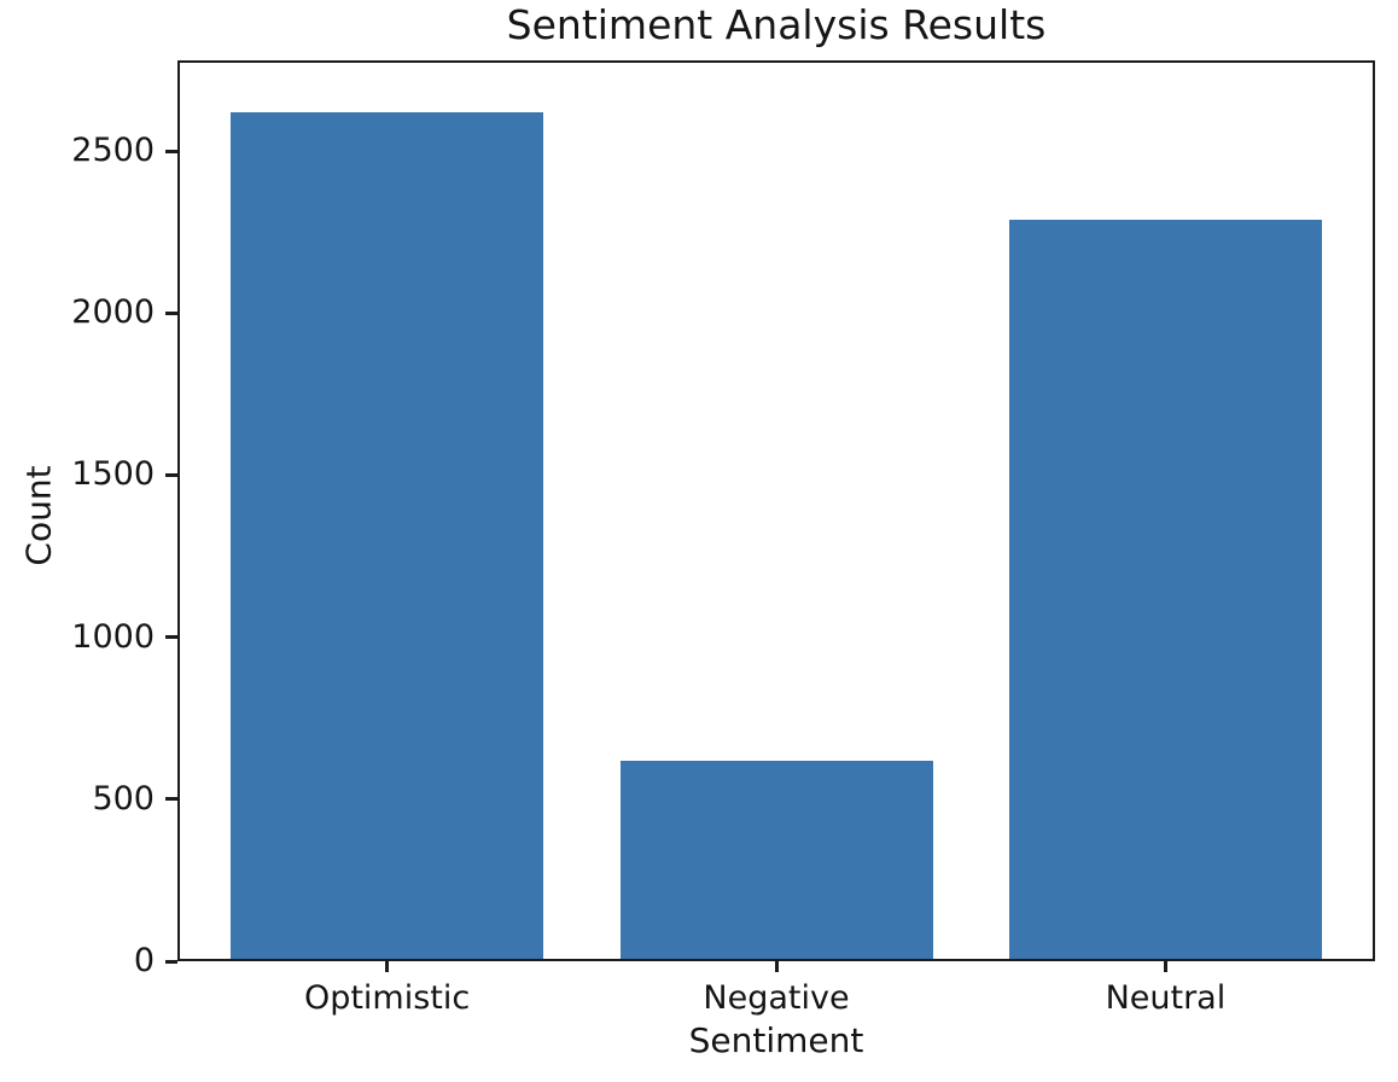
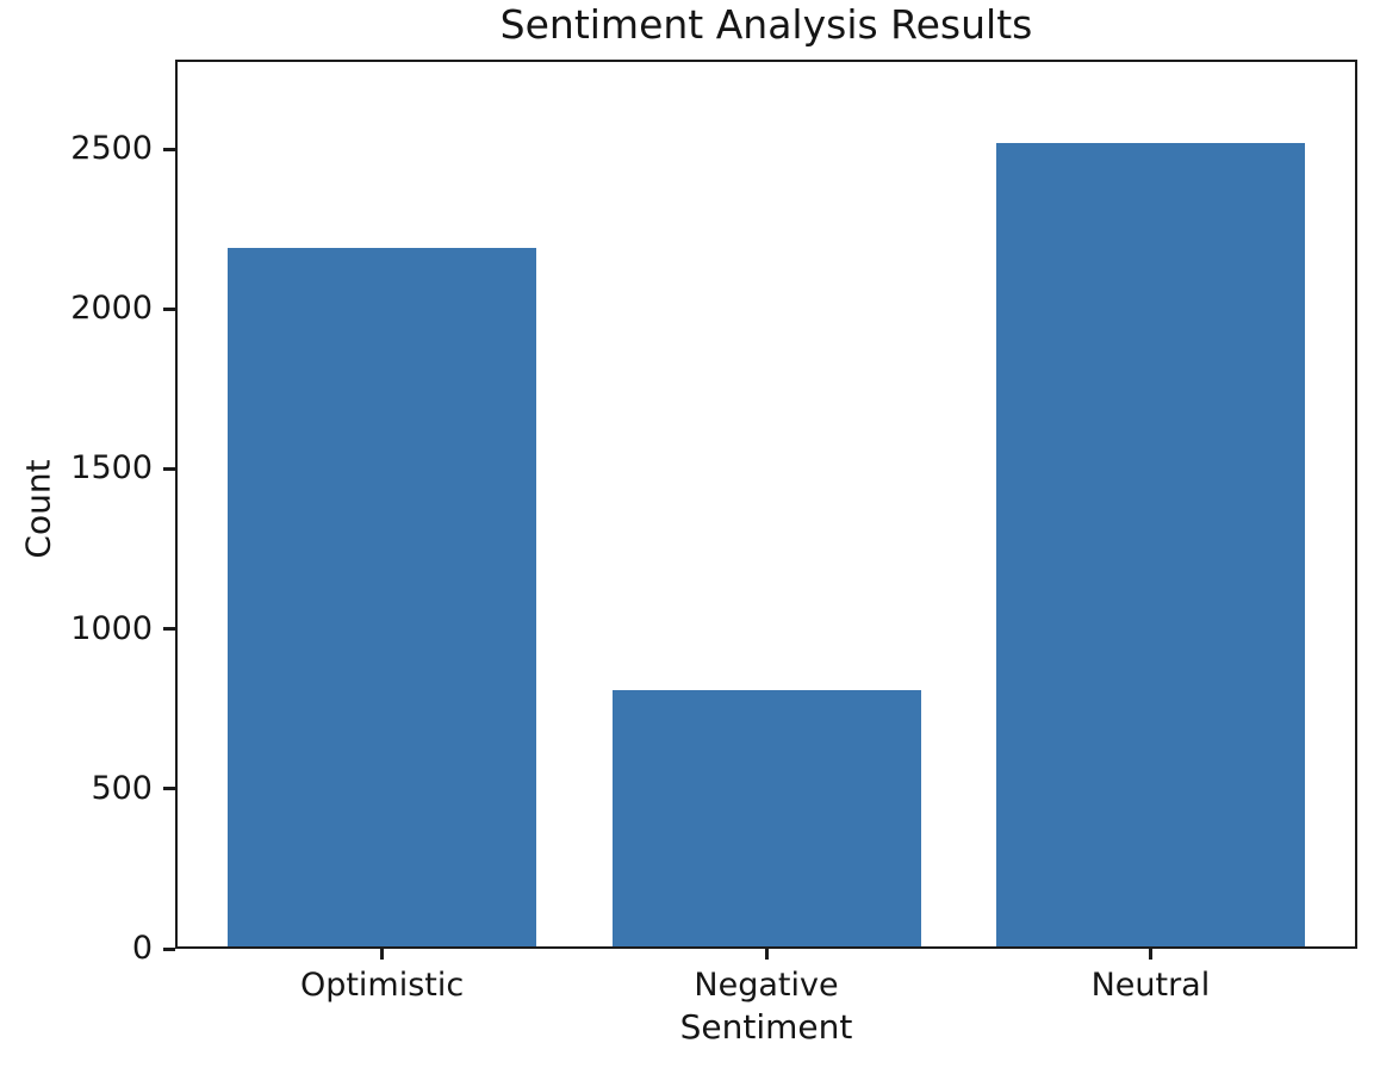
Optimistic: 2620 -> 2190
Negative: 620 -> 810
Neutral: 2290 -> 2520
